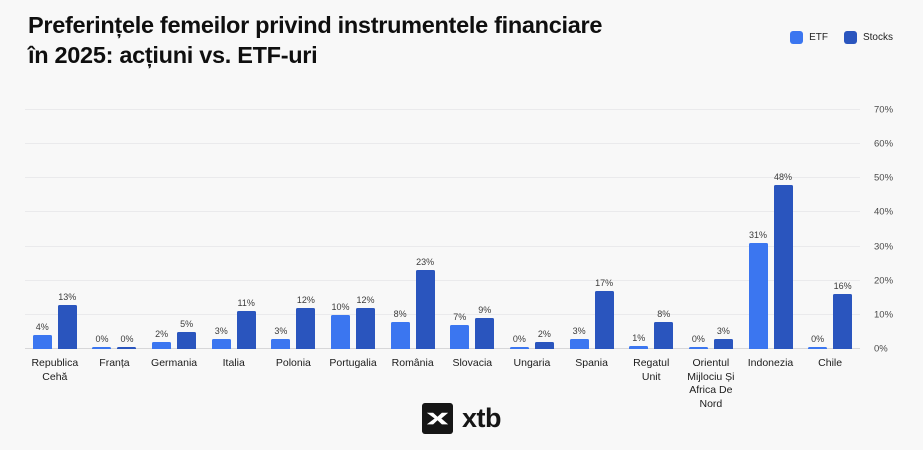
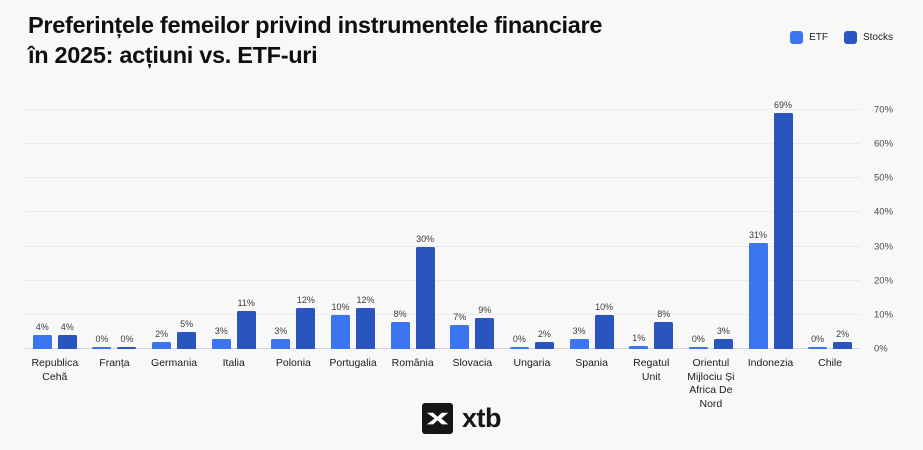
Stocks/Republica Cehă: 13% -> 4%
Stocks/România: 23% -> 30%
Stocks/Spania: 17% -> 10%
Stocks/Indonezia: 48% -> 69%
Stocks/Chile: 16% -> 2%
